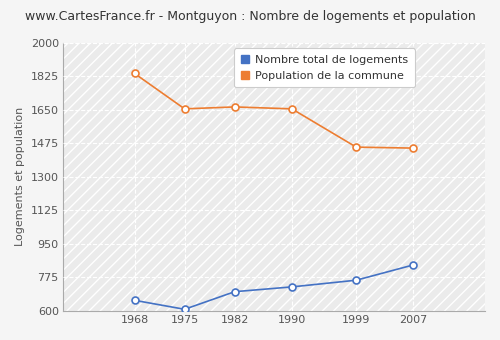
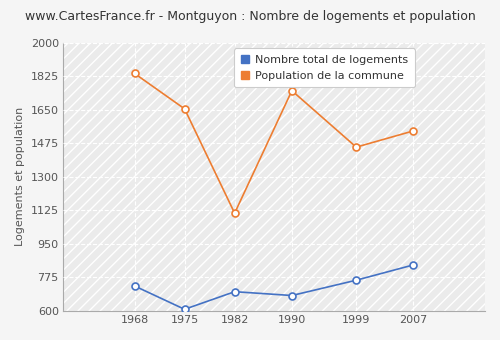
Nombre total de logements/1968: 660 -> 730
Population de la commune/1982: 1660 -> 1110
Nombre total de logements/1990: 720 -> 680
Population de la commune/1990: 1660 -> 1750
Population de la commune/2007: 1450 -> 1540
